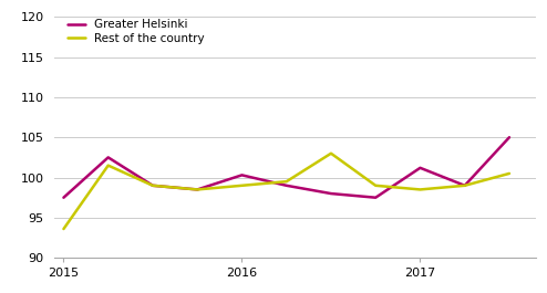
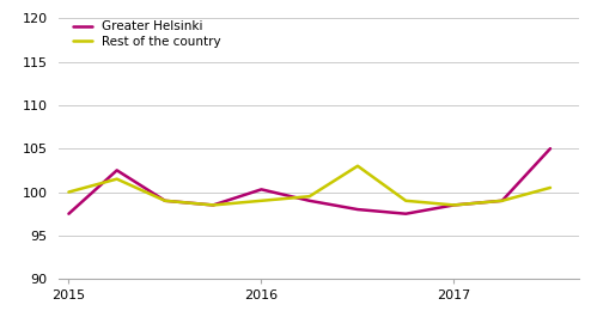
Rest of the country/2015: 93.6 -> 100.0
Greater Helsinki/2017: 101.2 -> 98.5
